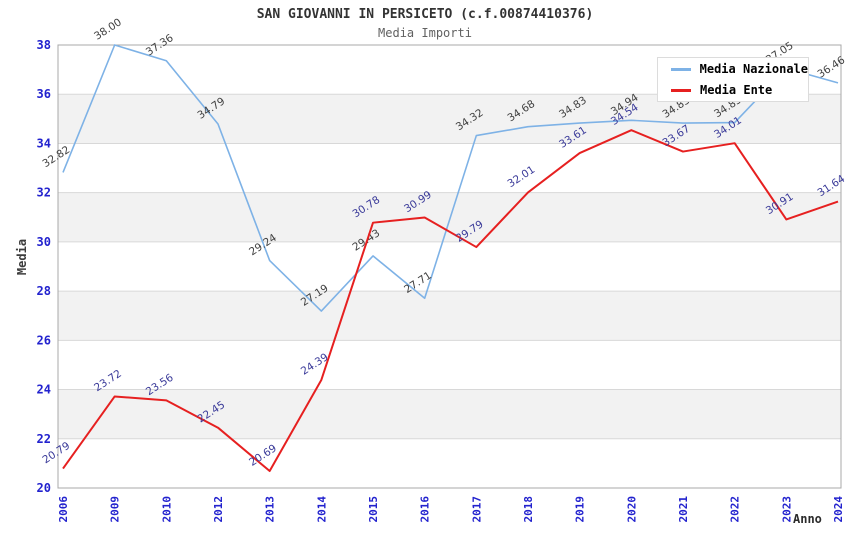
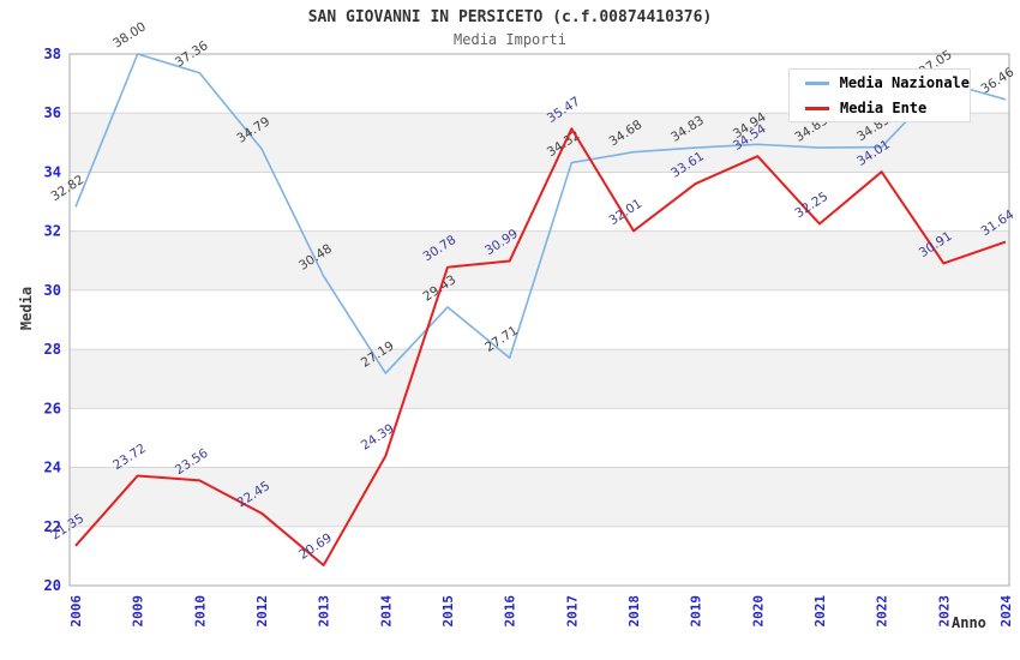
Media Ente/2006: 20.79 -> 21.35
Media Nazionale/2013: 29.24 -> 30.48
Media Ente/2017: 29.79 -> 35.47
Media Ente/2021: 33.67 -> 32.25
